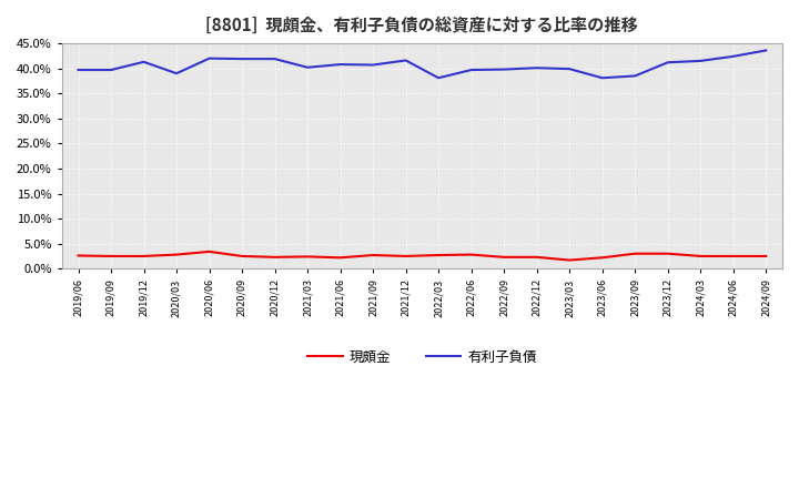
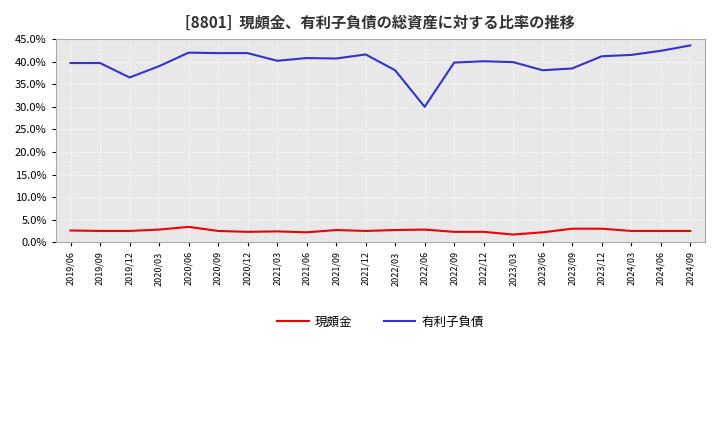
有利子負債/2019/12: 41.3% -> 36.5%
有利子負債/2022/06: 39.7% -> 30.0%
